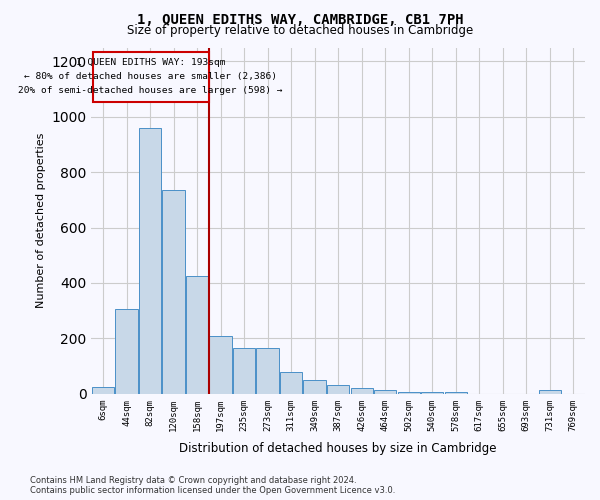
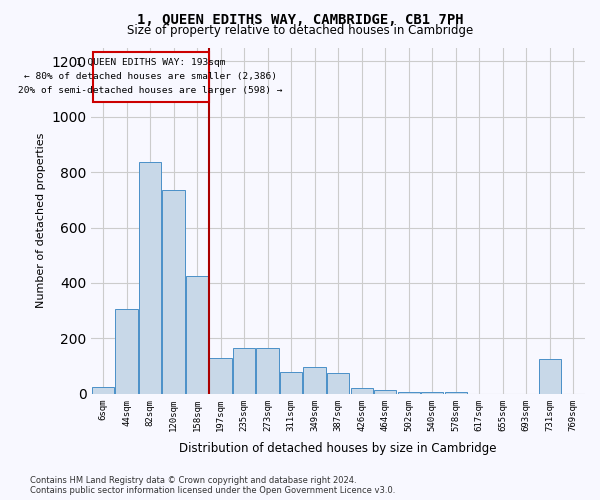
82sqm: 960 -> 835
197sqm: 210 -> 130
349sqm: 50 -> 95
387sqm: 30 -> 75
731sqm: 15 -> 125
